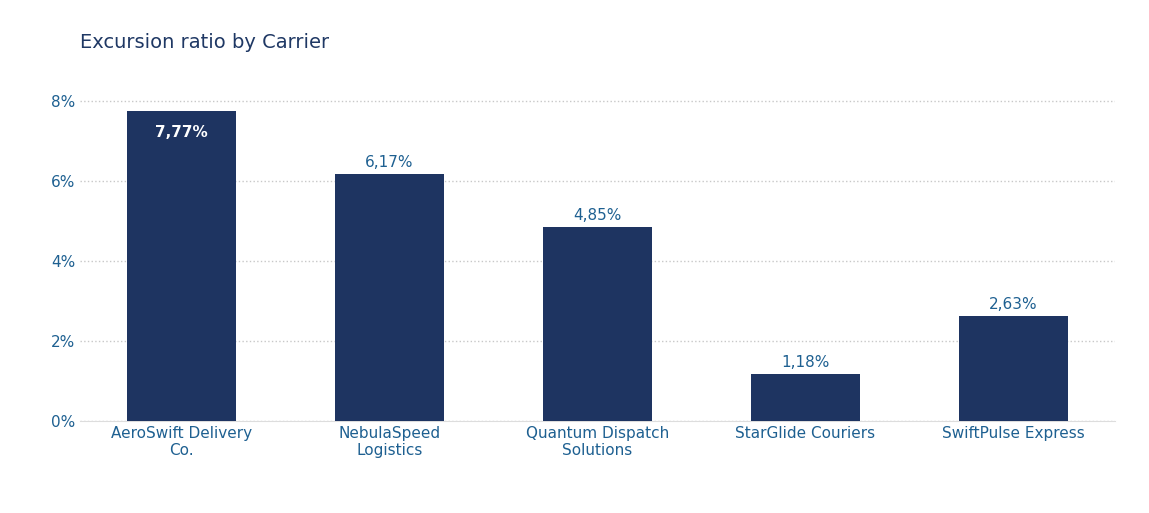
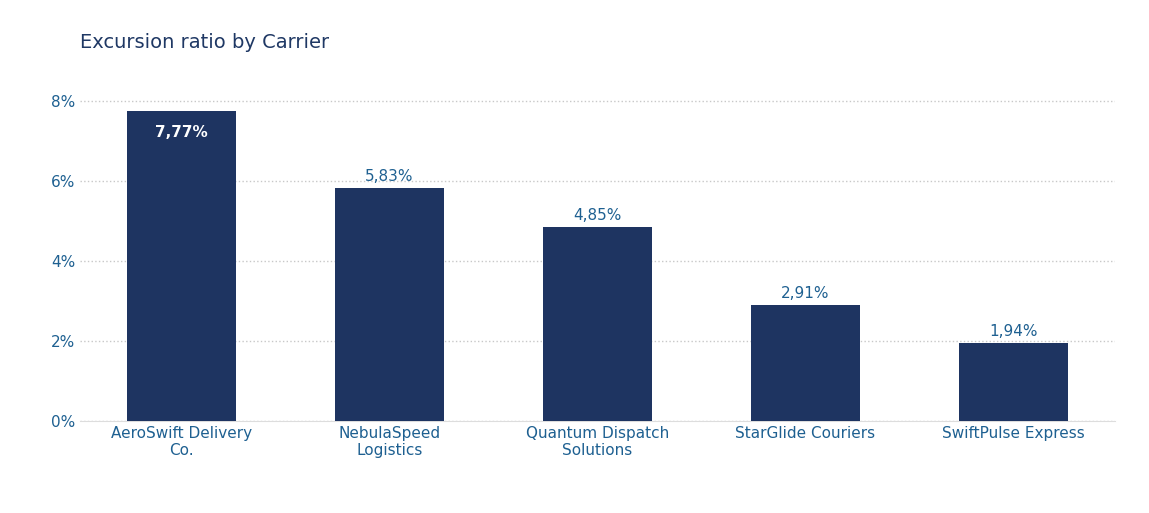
NebulaSpeed Logistics: 6,17% -> 5,83%
StarGlide Couriers: 1,18% -> 2,91%
SwiftPulse Express: 2,63% -> 1,94%
